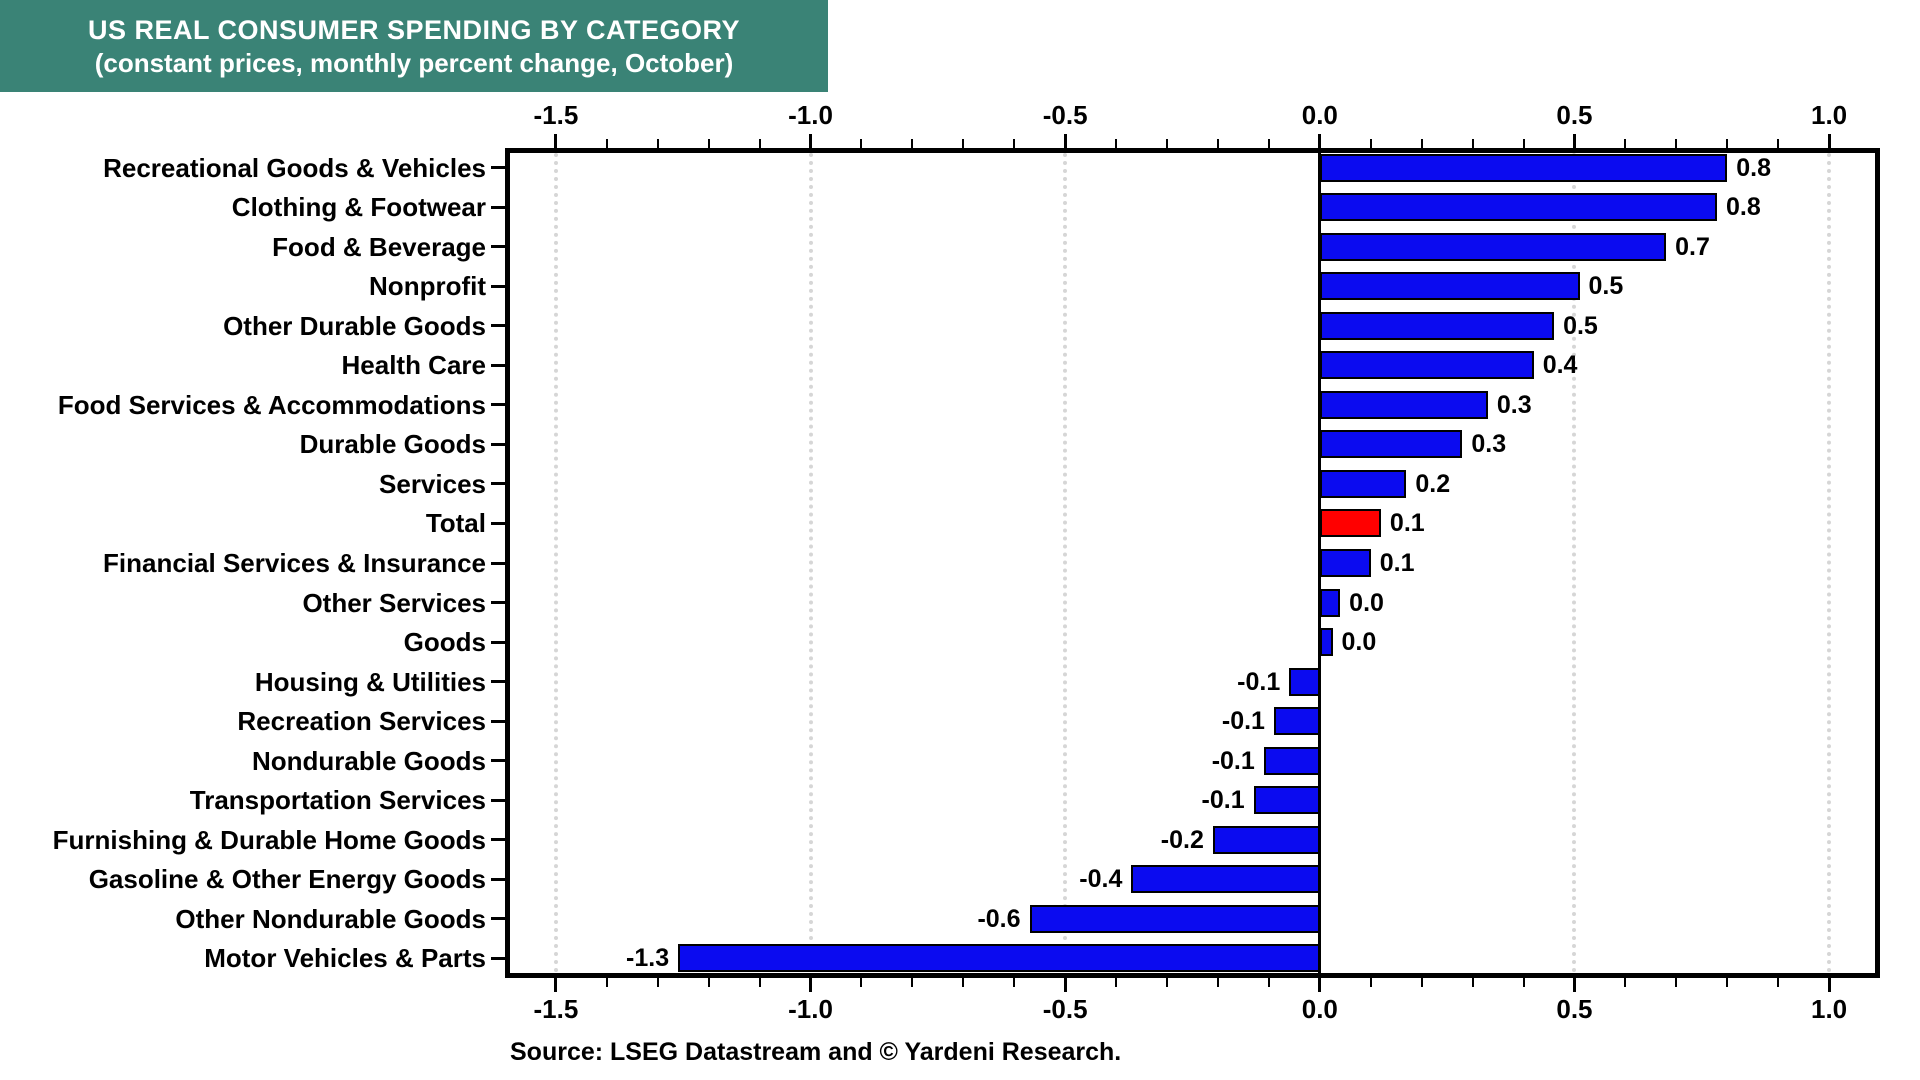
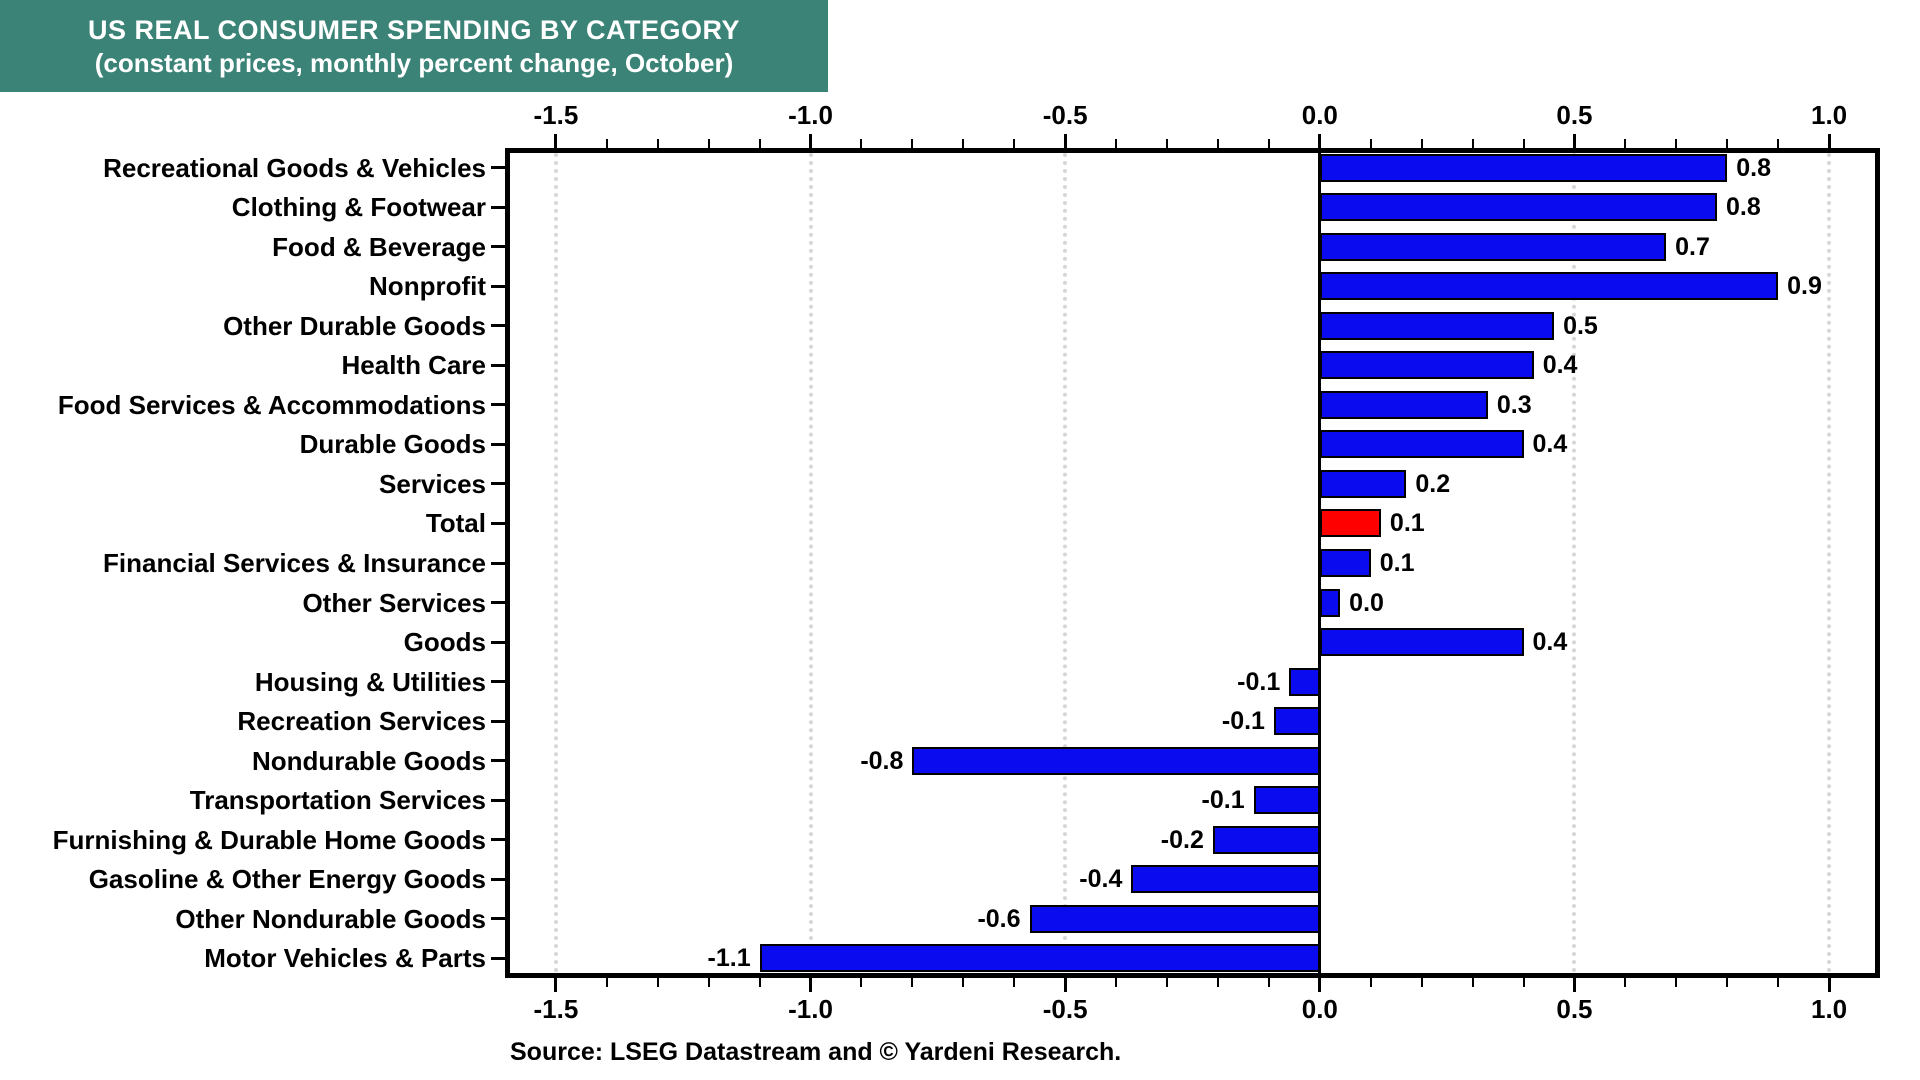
Nonprofit: 0.5 -> 0.9
Durable Goods: 0.3 -> 0.4
Goods: 0.0 -> 0.4
Nondurable Goods: -0.1 -> -0.8
Motor Vehicles & Parts: -1.3 -> -1.1
